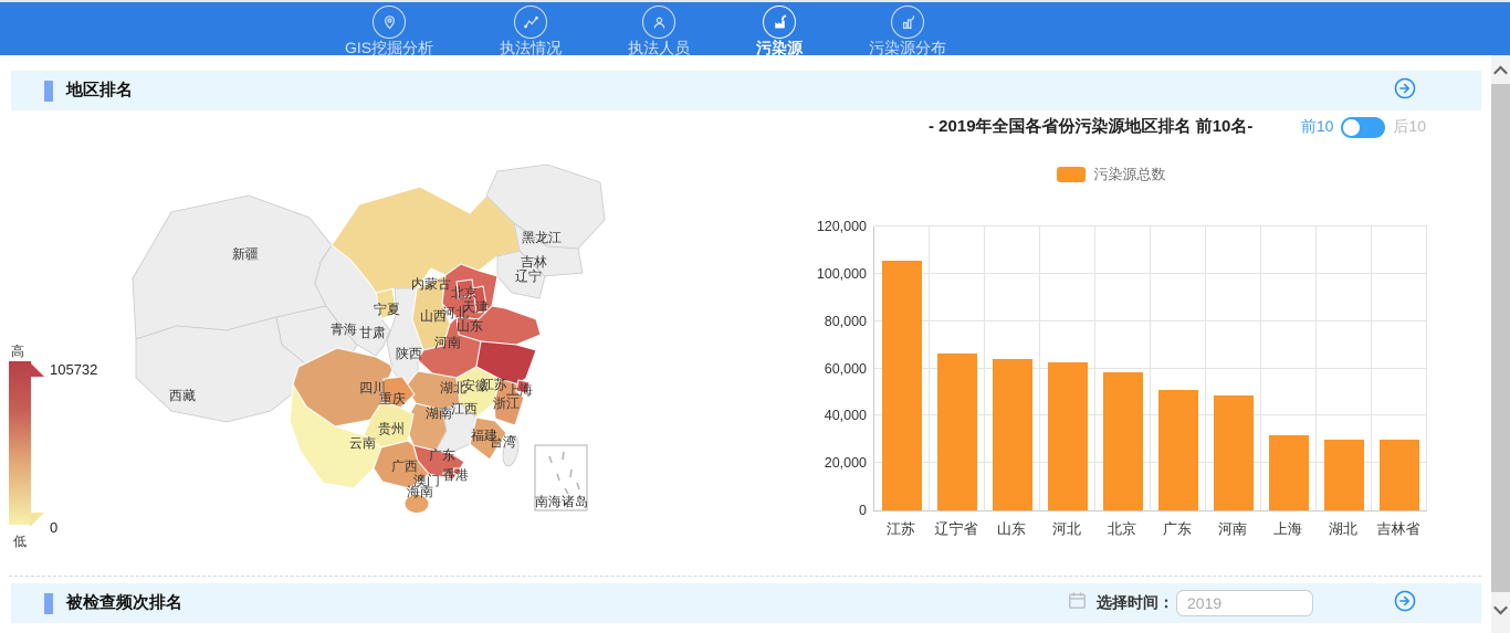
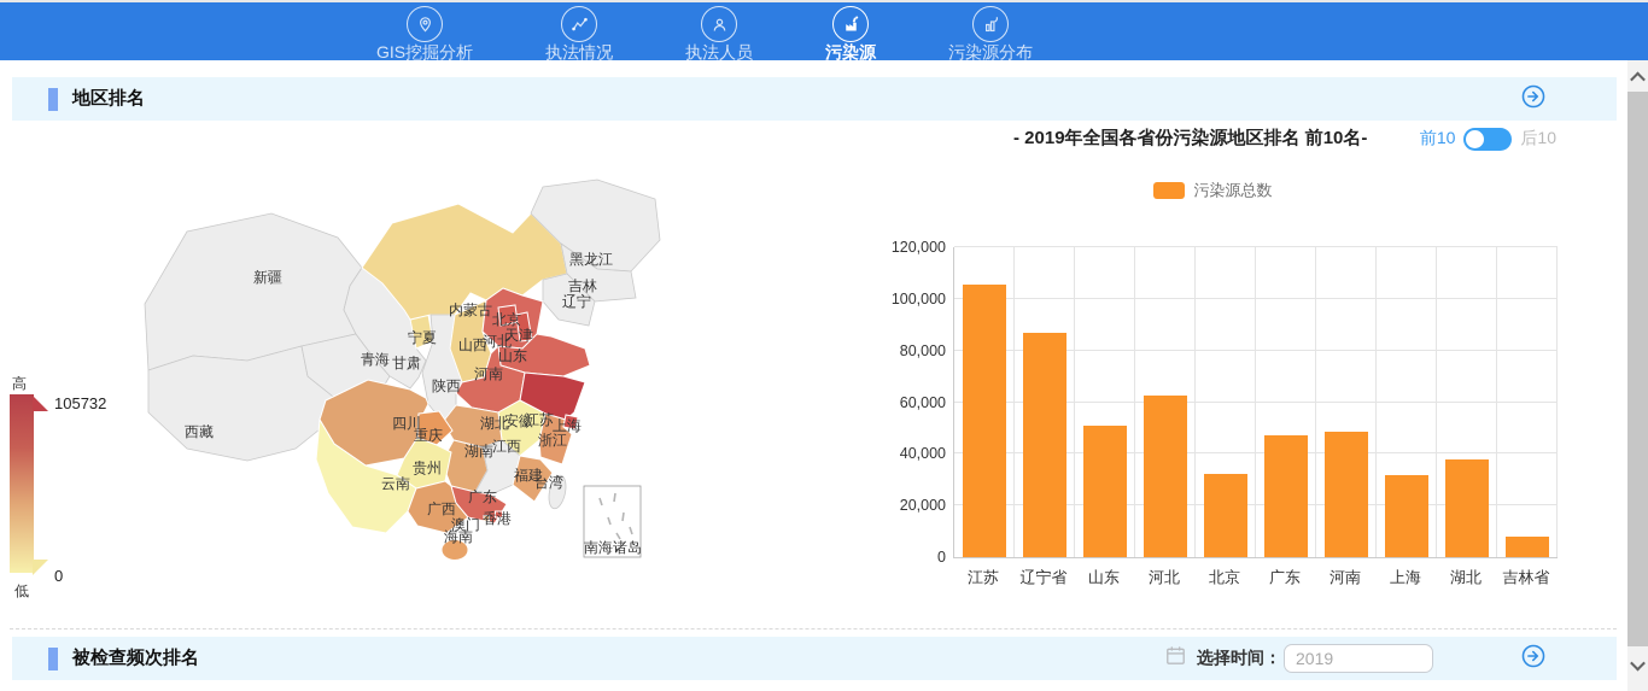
辽宁省: 66000 -> 87000
山东: 64000 -> 51000
北京: 59000 -> 32000
广东: 51000 -> 47000
湖北: 30000 -> 38000
吉林省: 30000 -> 8000
